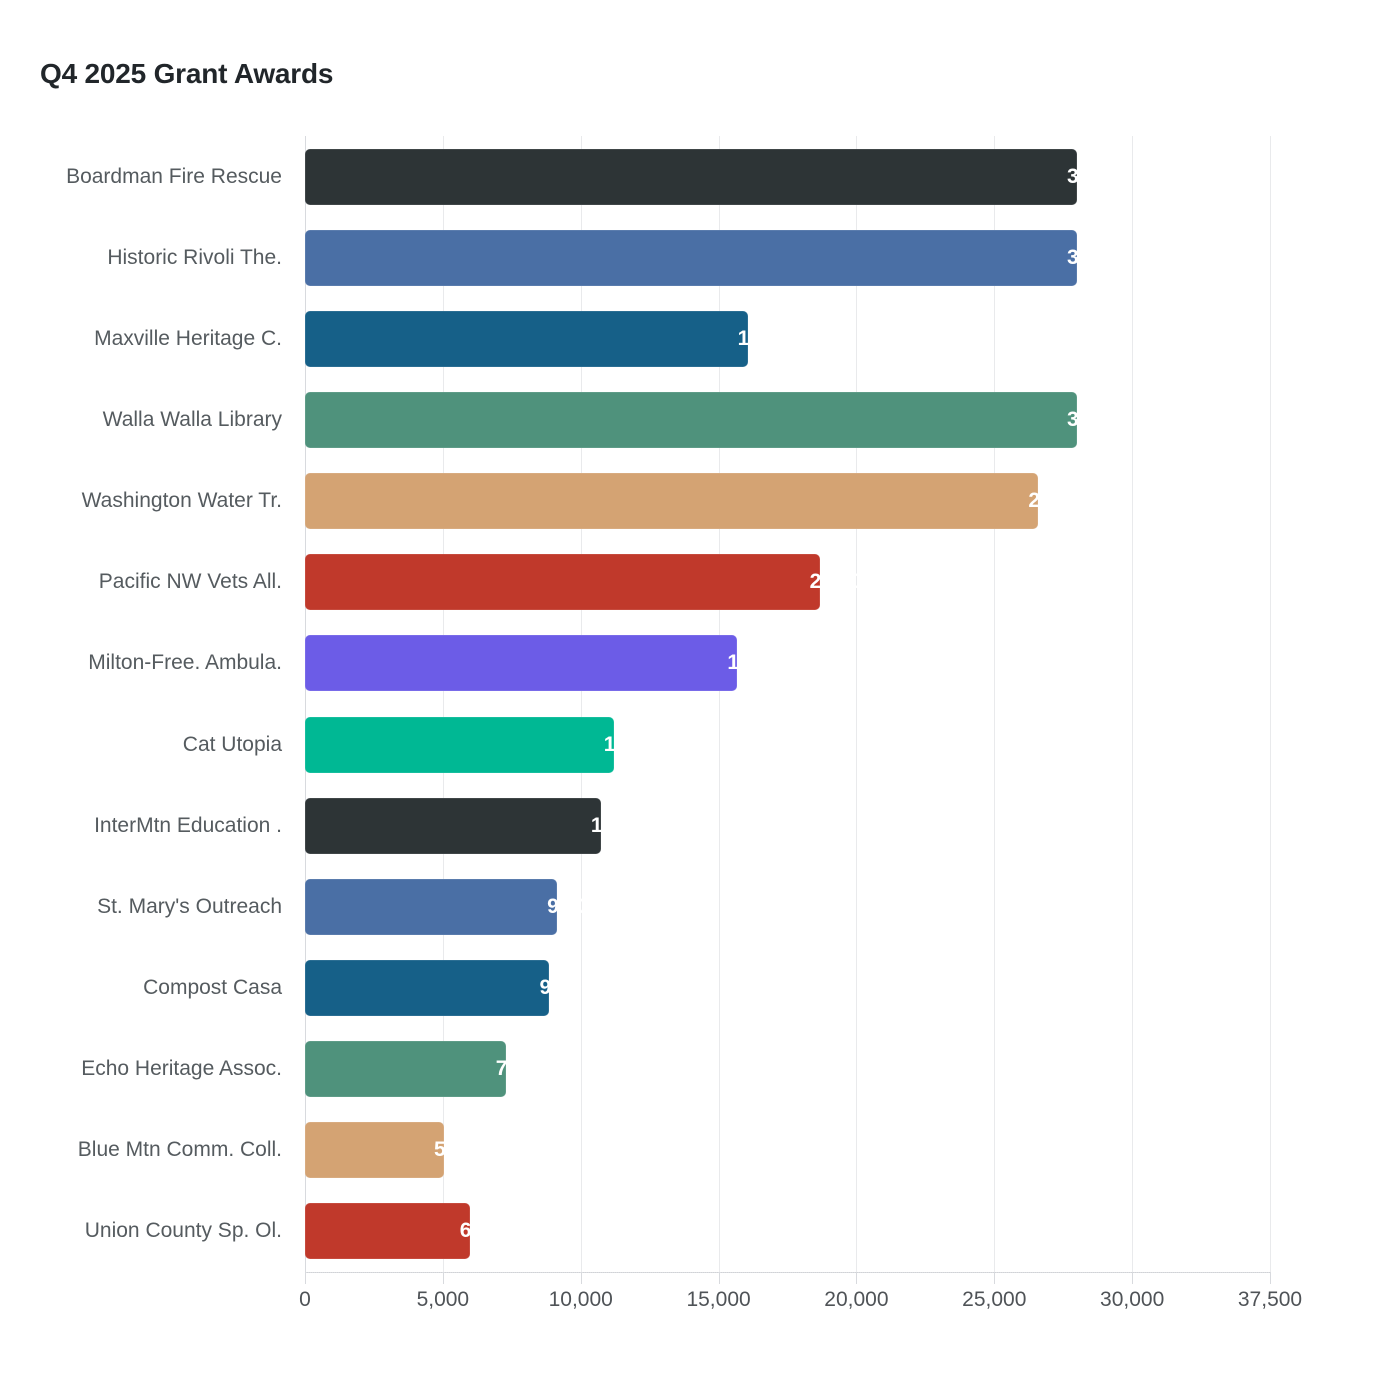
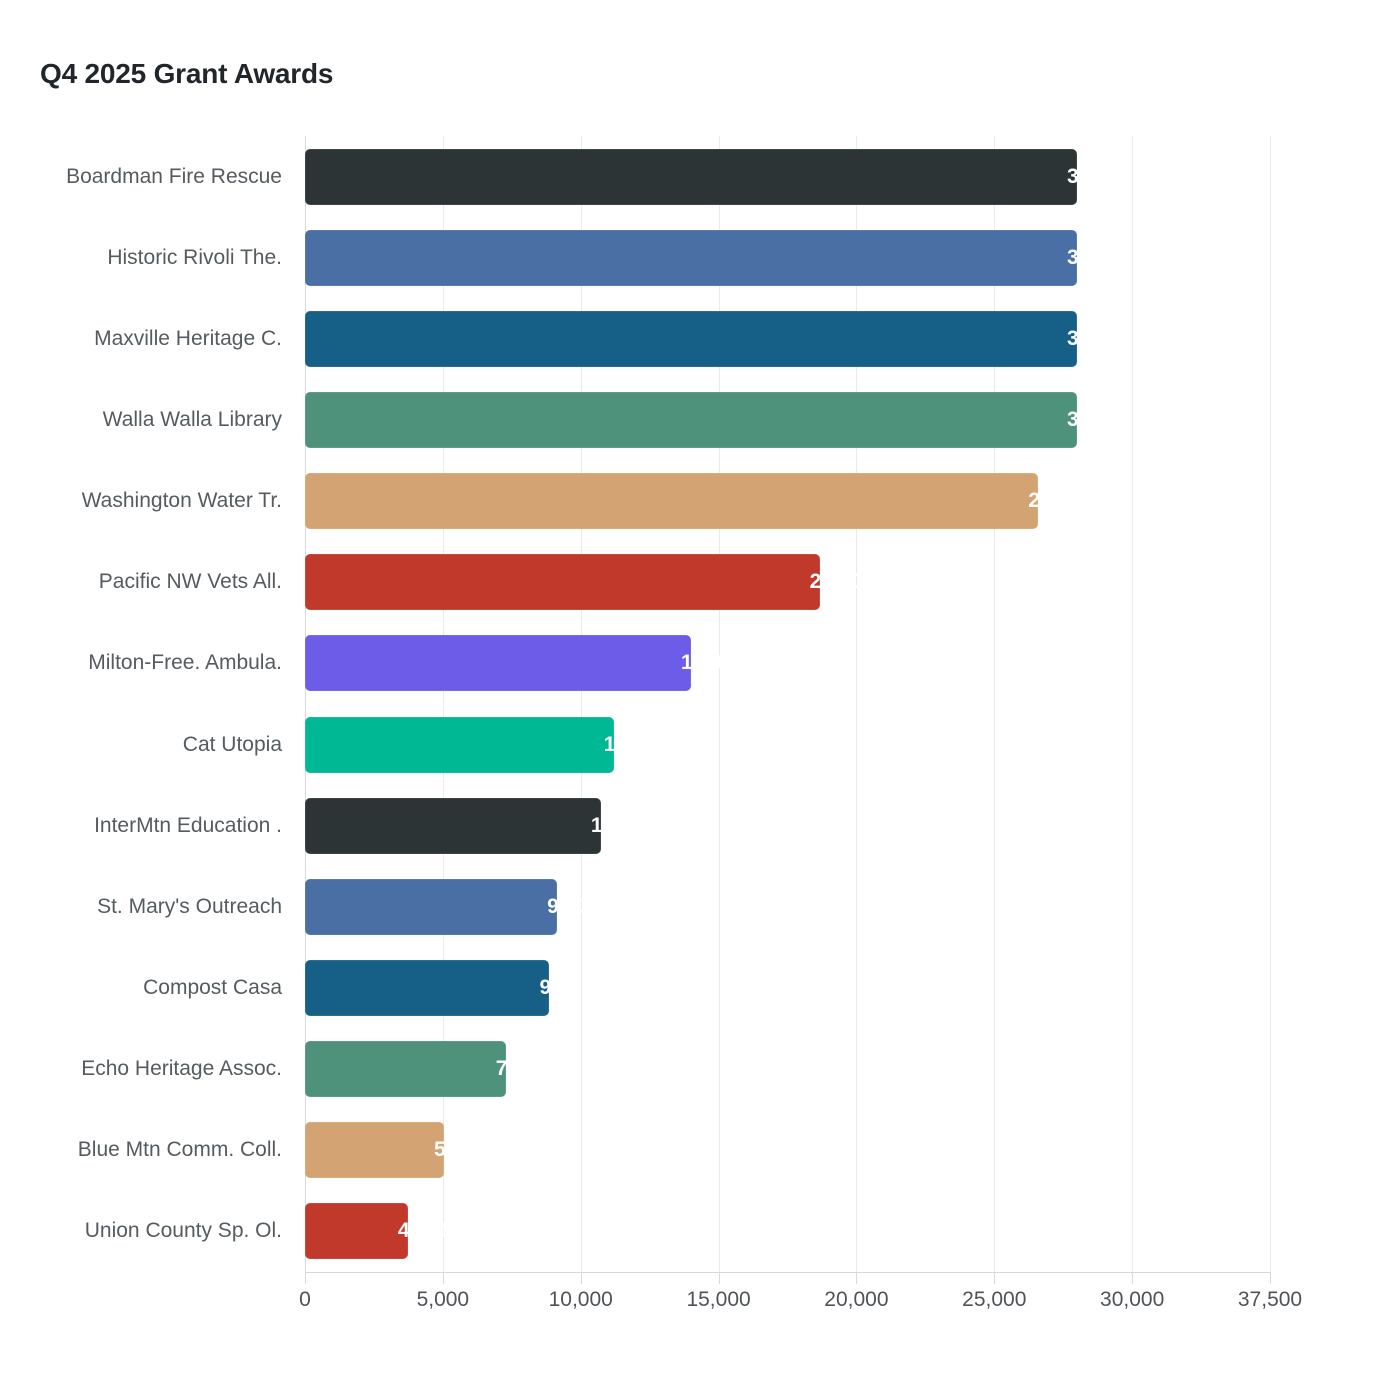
Maxville Heritage C.: 17,200 -> 30,000
Milton-Free. Ambula.: 16,800 -> 15,000
Union County Sp. Ol.: 6,400 -> 4,000
